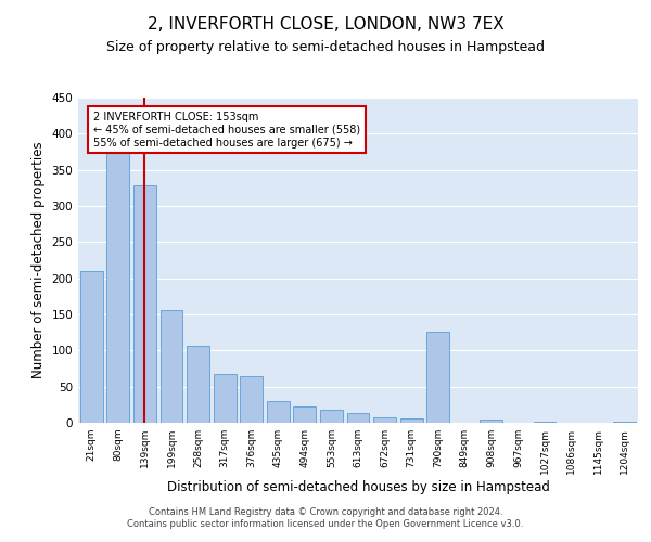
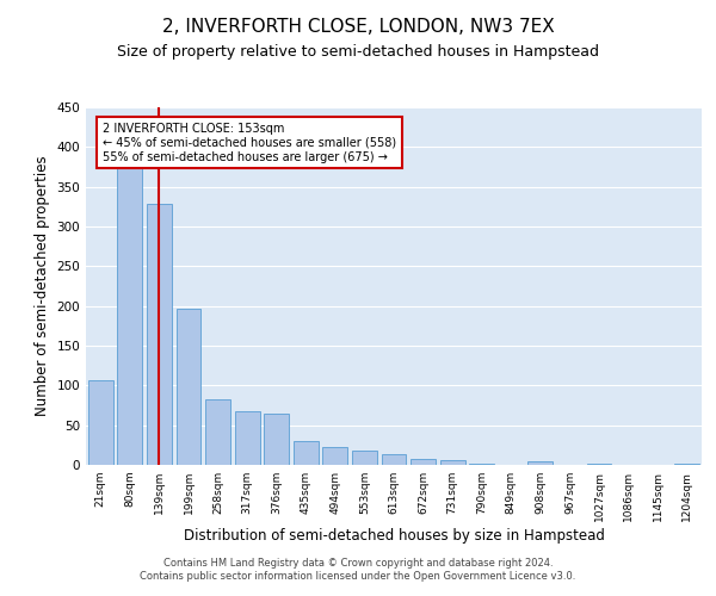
21sqm: 210 -> 107
199sqm: 156 -> 196
258sqm: 106 -> 83
790sqm: 126 -> 1
